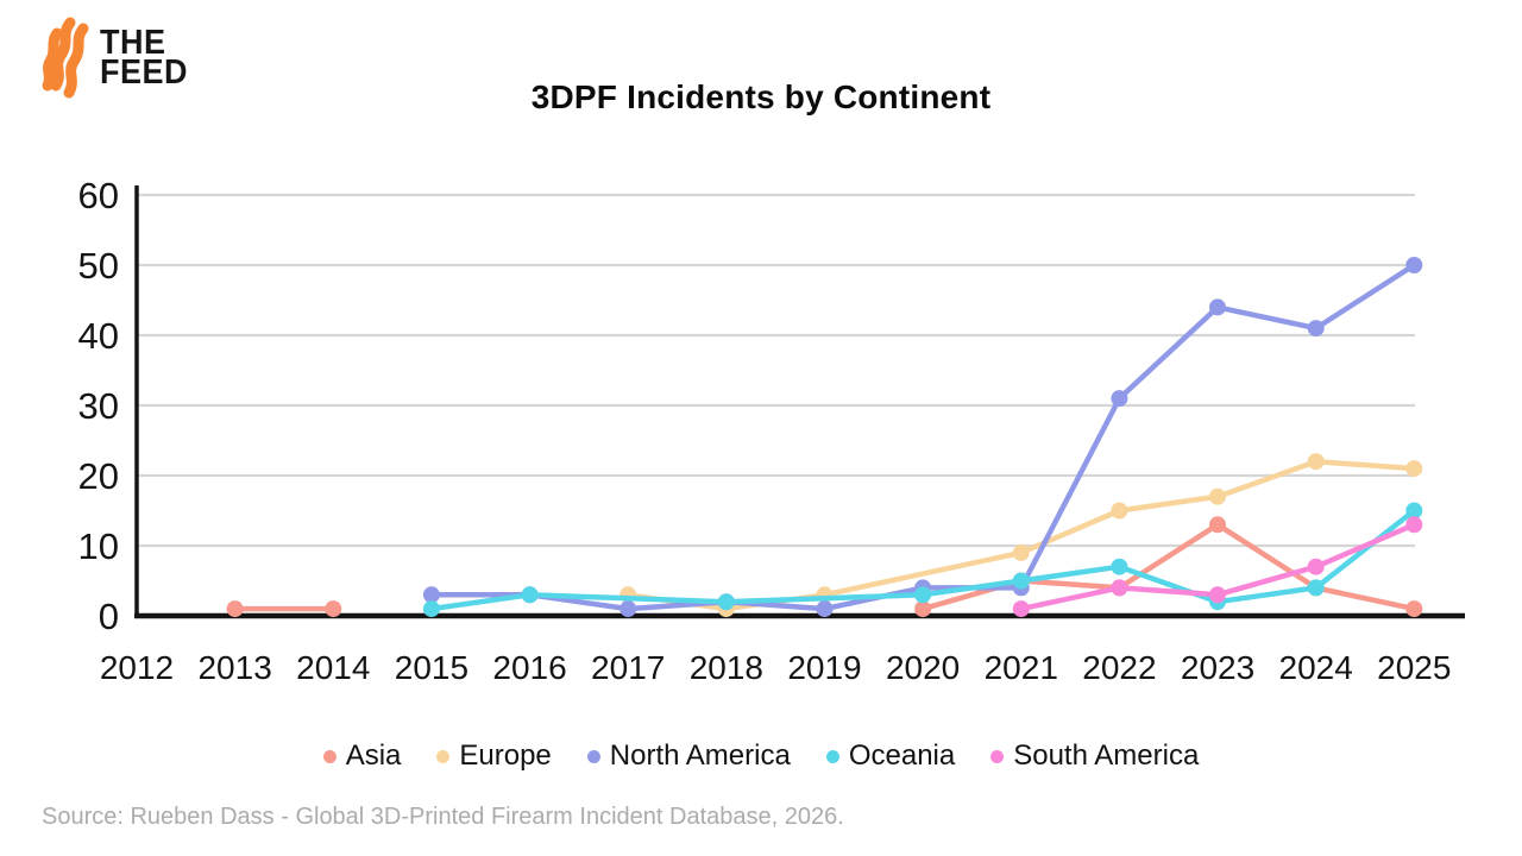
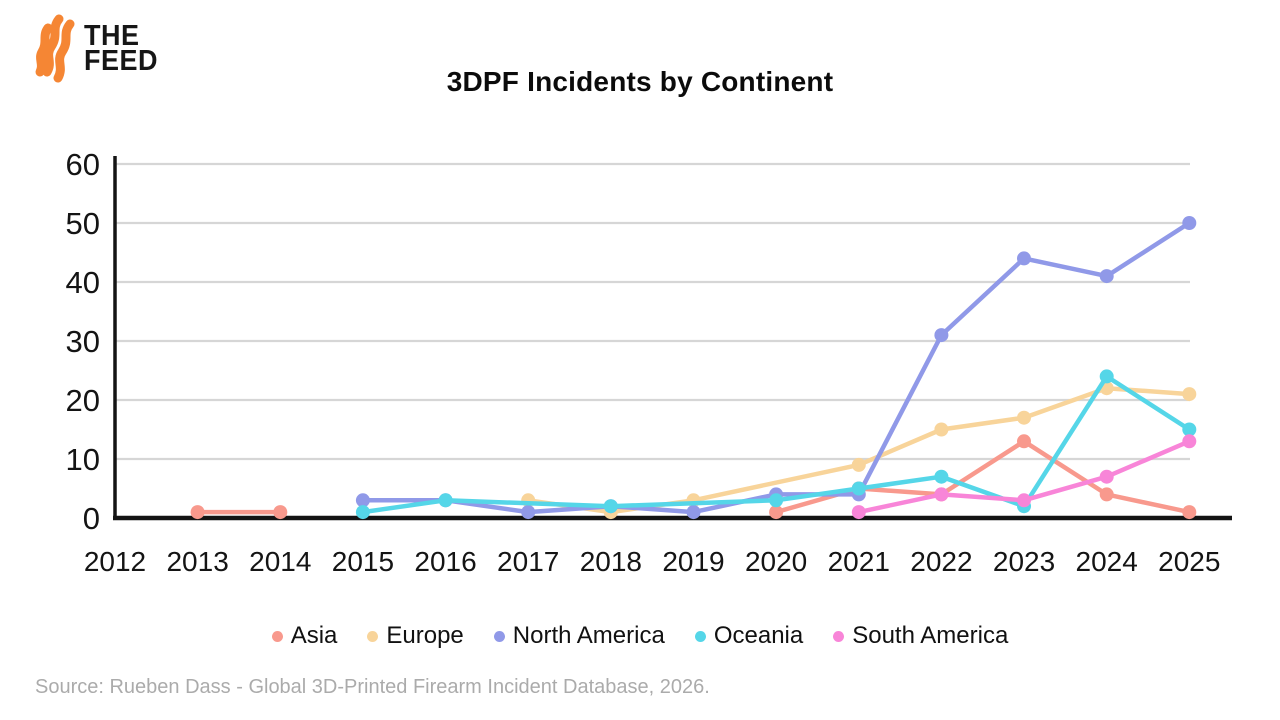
Oceania/2024: 4 -> 24
